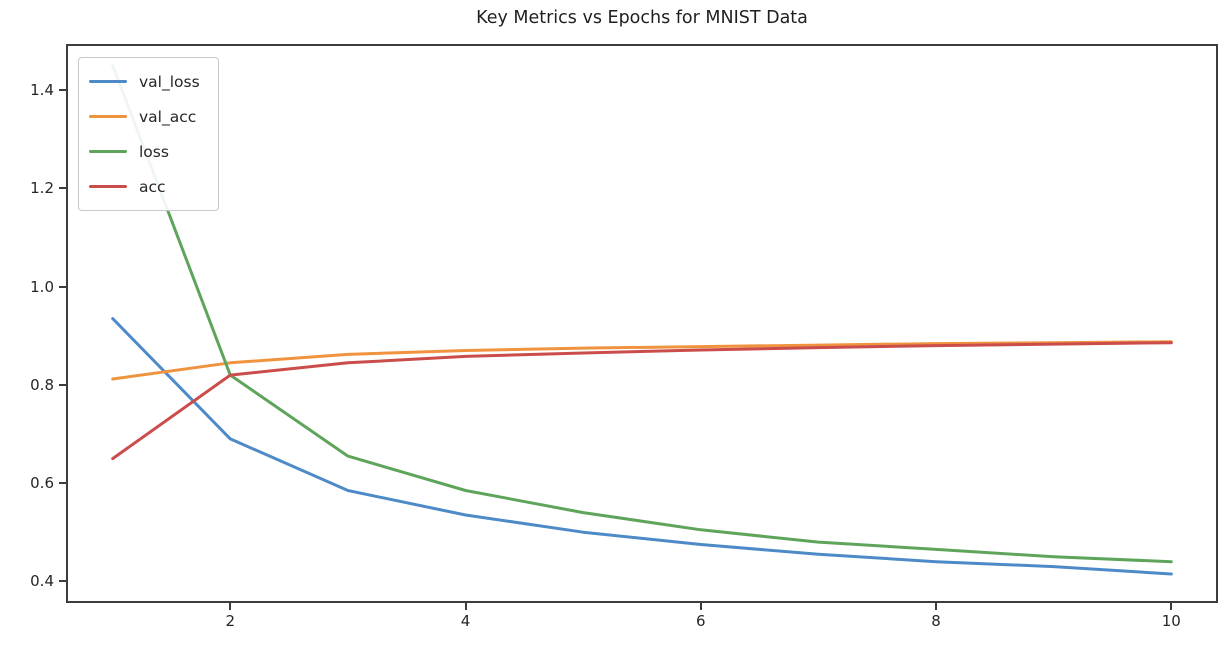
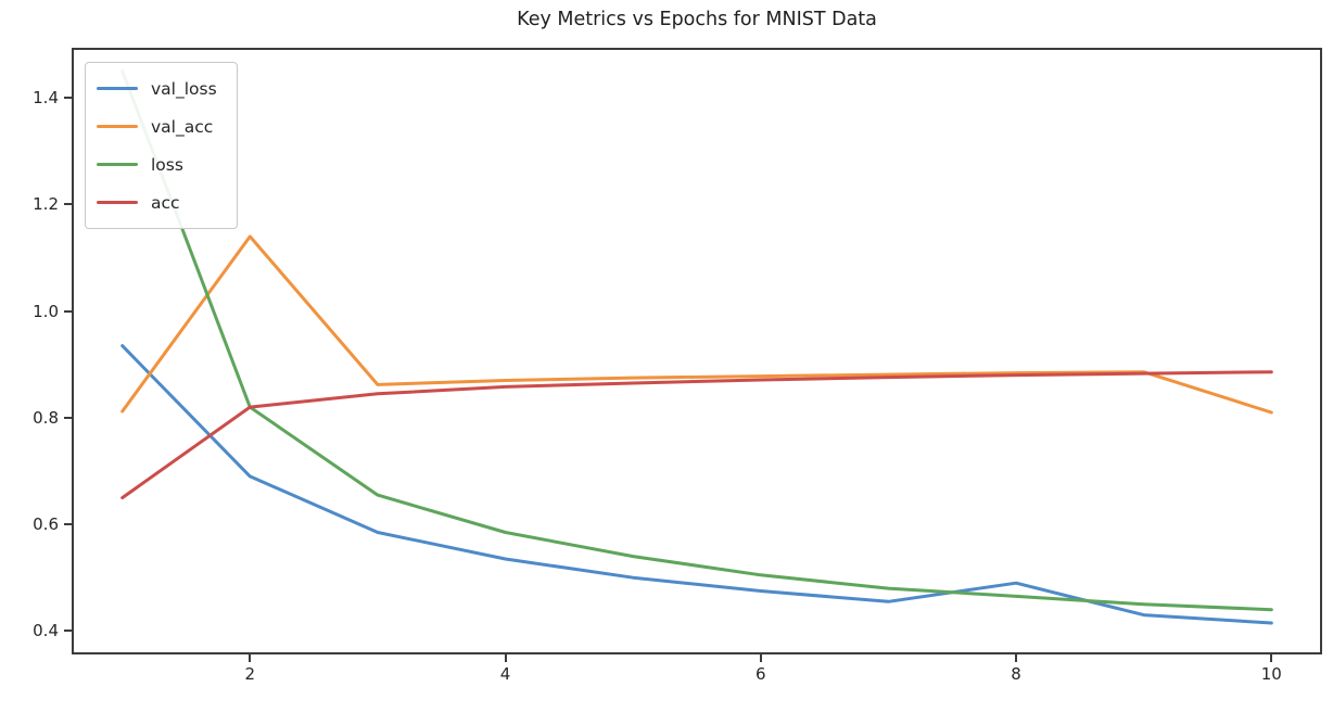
val_acc/2: 0.84 -> 1.14
val_loss/8: 0.44 -> 0.49
val_acc/10: 0.89 -> 0.81
